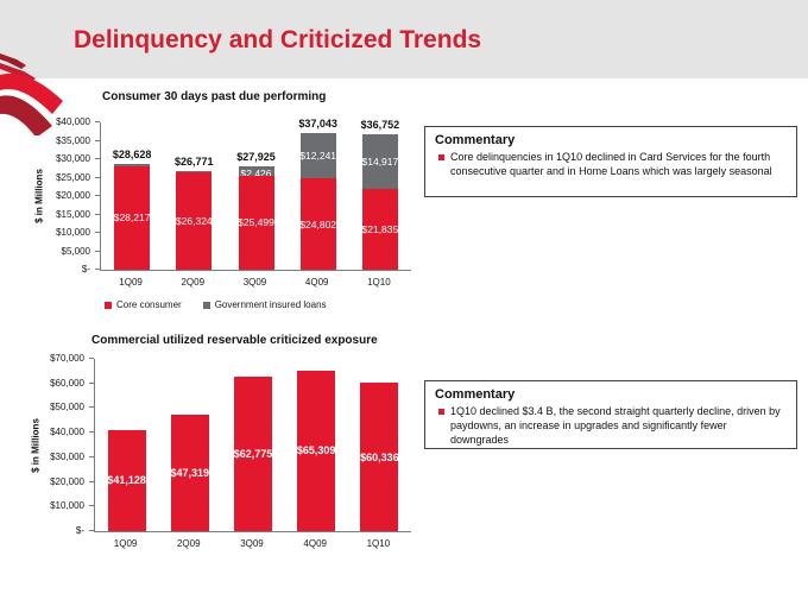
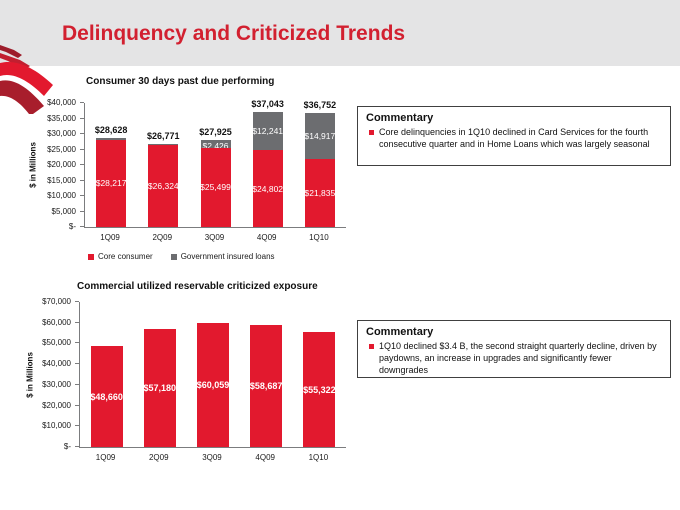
Commercial utilized reservable criticized exposure/1Q09: $41,128 -> $48,660
Commercial utilized reservable criticized exposure/2Q09: $47,319 -> $57,180
Commercial utilized reservable criticized exposure/3Q09: $62,775 -> $60,059
Commercial utilized reservable criticized exposure/4Q09: $65,309 -> $58,687
Commercial utilized reservable criticized exposure/1Q10: $60,336 -> $55,322
